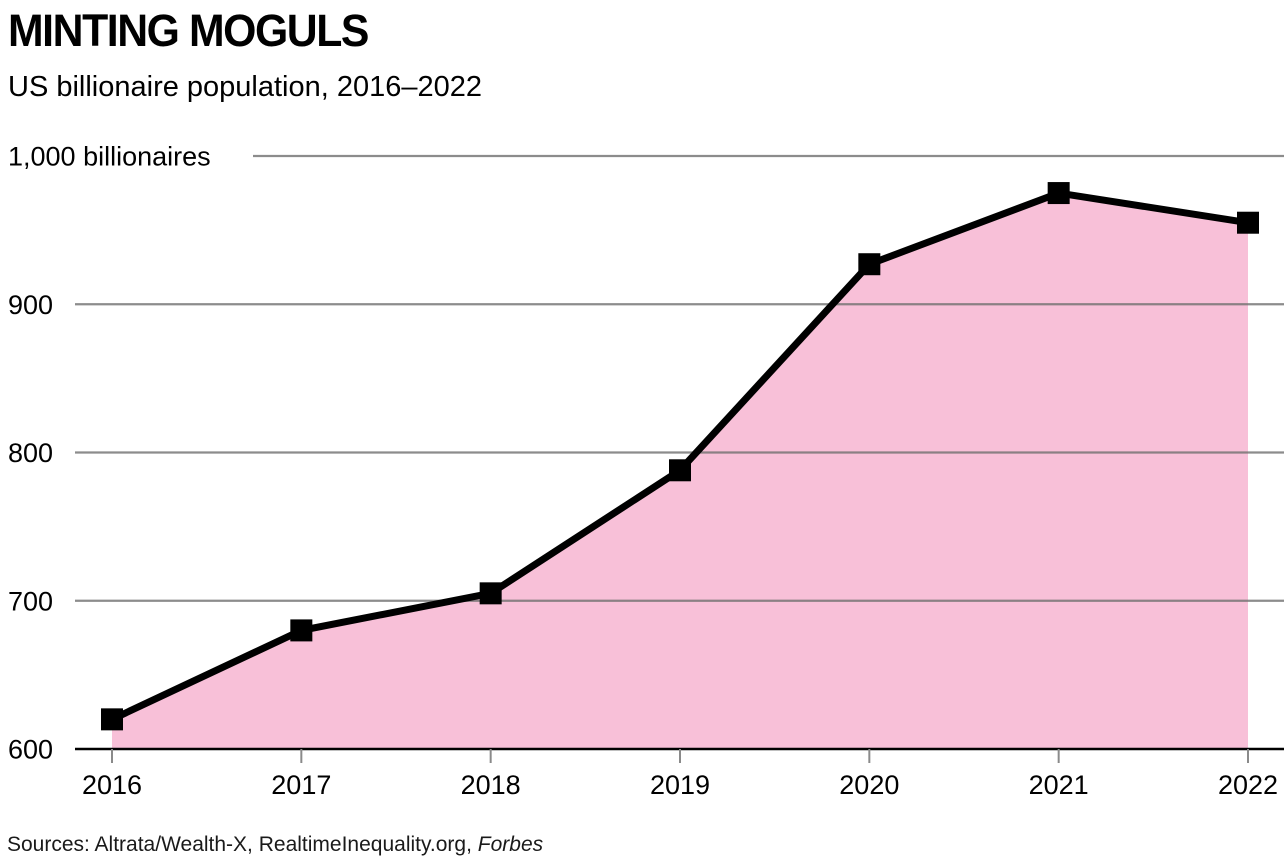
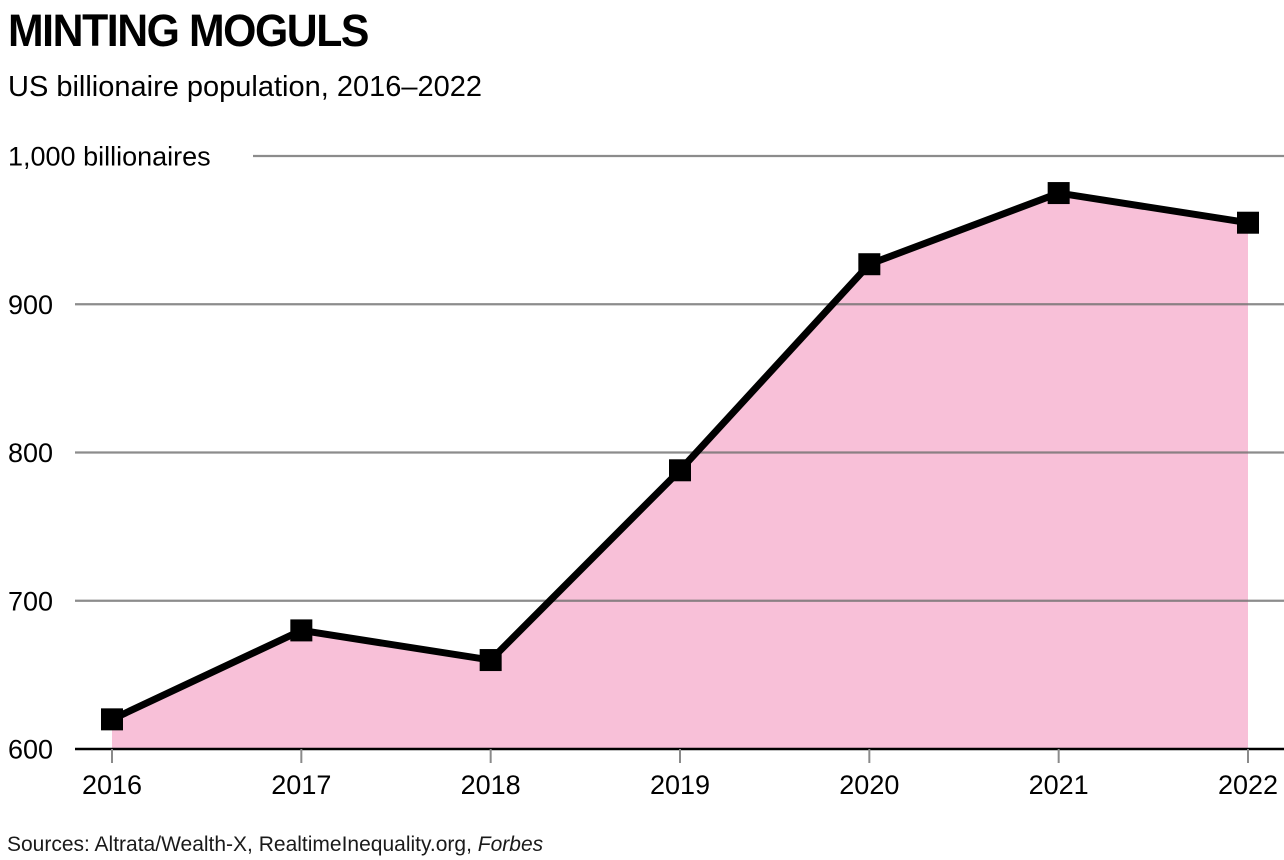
2018: 705 -> 660
